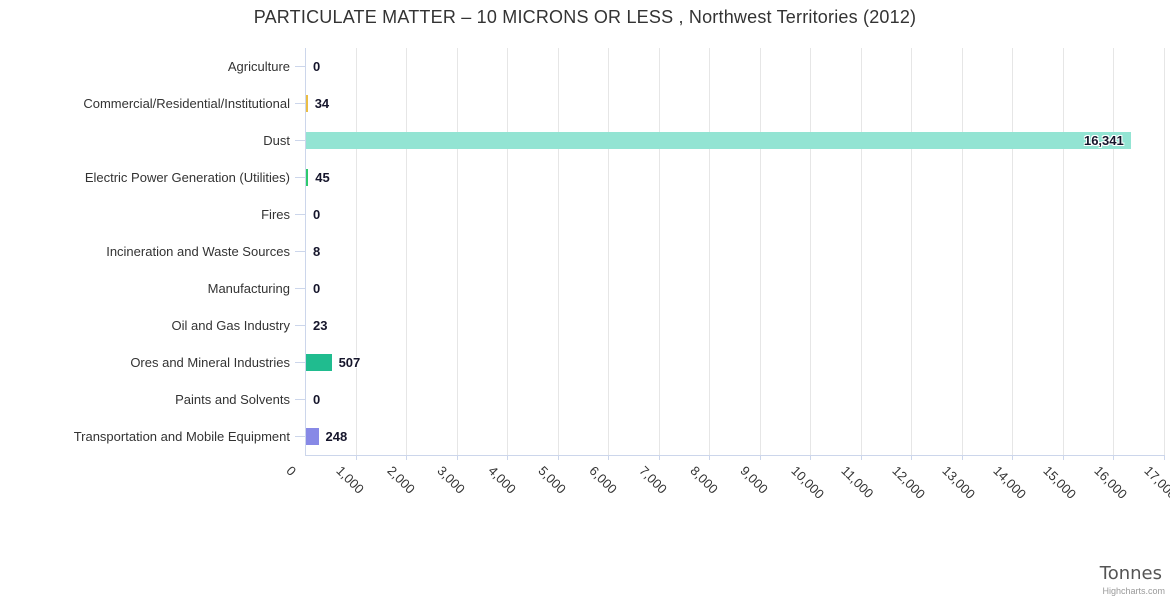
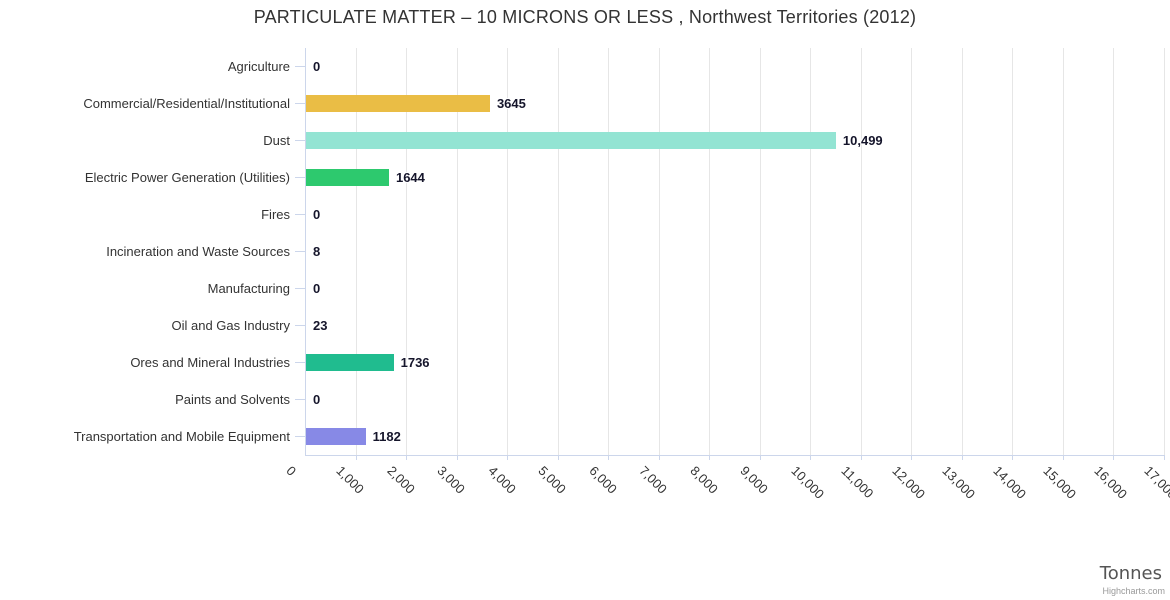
Commercial/Residential/Institutional: 34 -> 3645
Dust: 16,341 -> 10,499
Electric Power Generation (Utilities): 45 -> 1644
Ores and Mineral Industries: 507 -> 1736
Transportation and Mobile Equipment: 248 -> 1182
